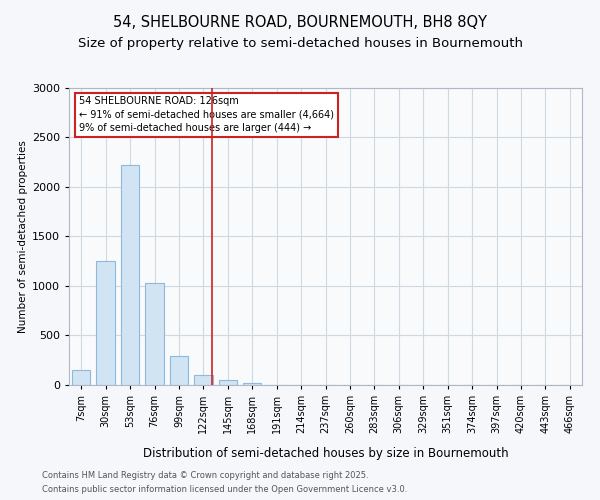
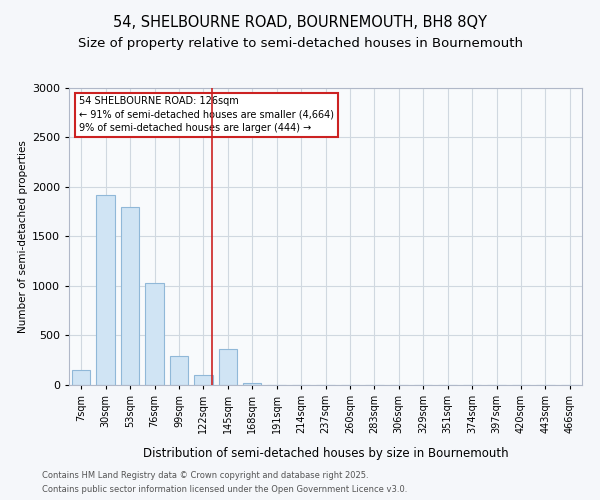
30sqm: 1250 -> 1920
53sqm: 2220 -> 1800
145sqm: 50 -> 360
